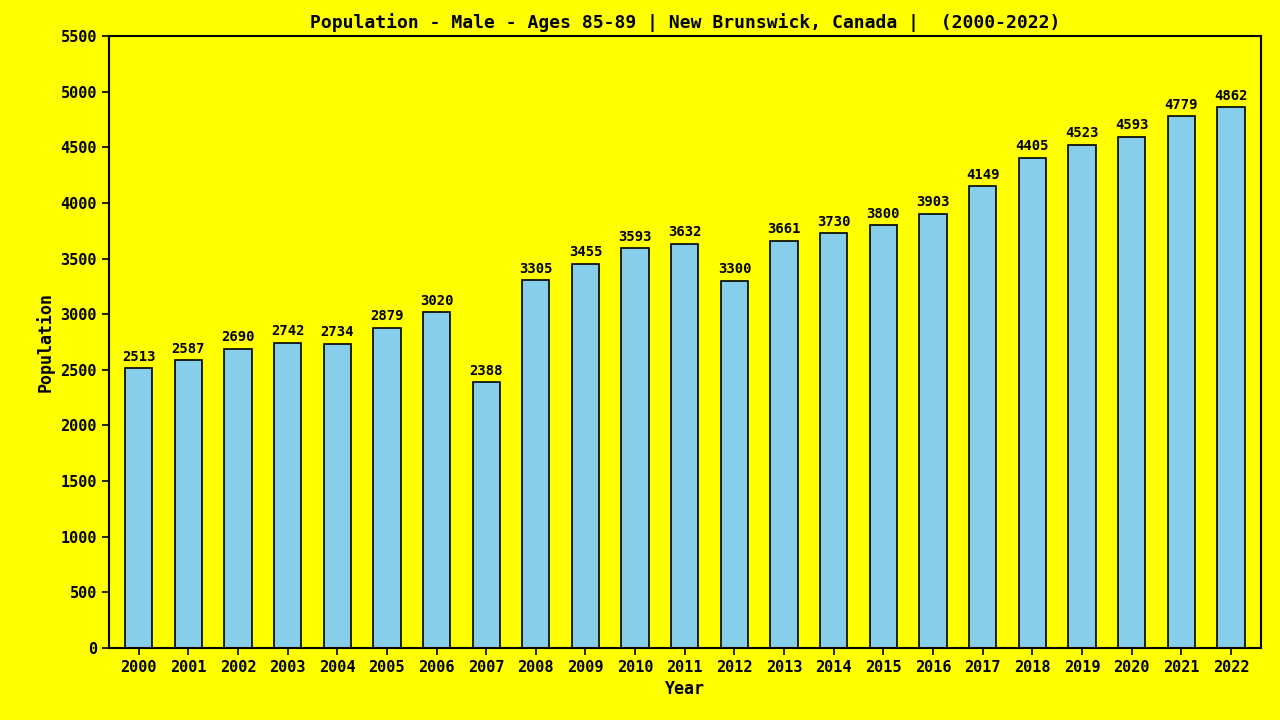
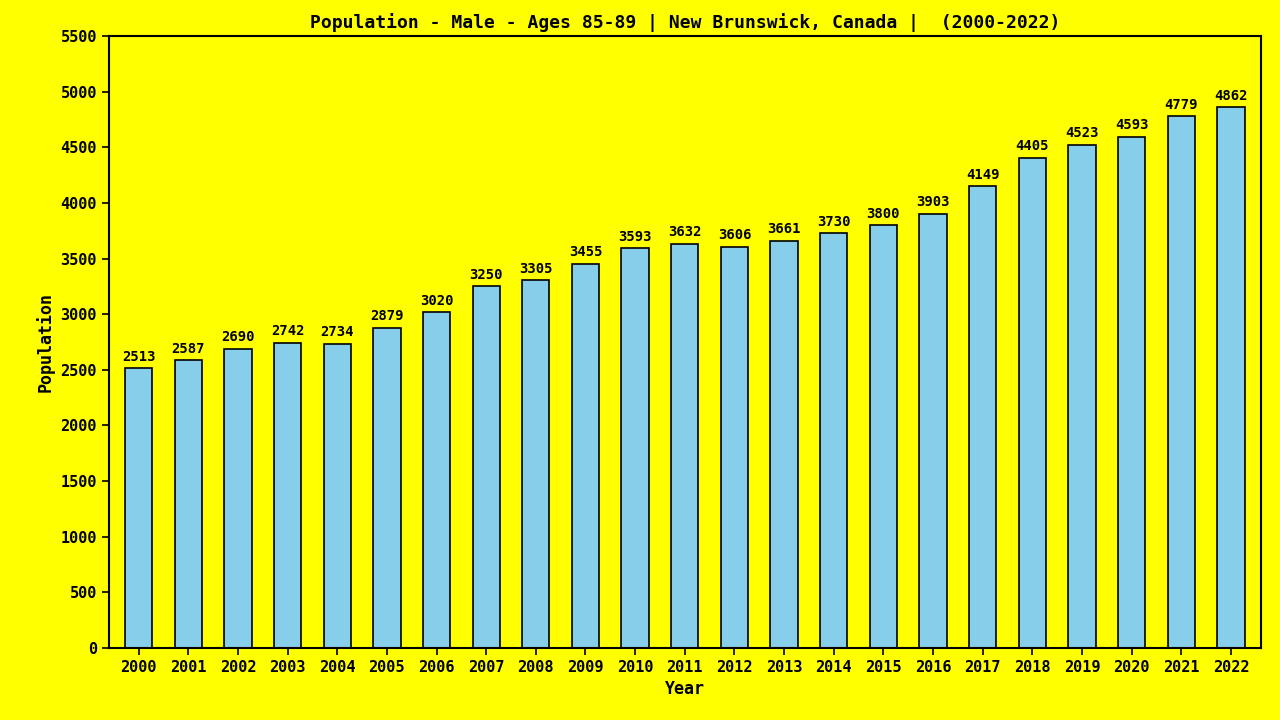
2007: 2388 -> 3250
2012: 3300 -> 3606
